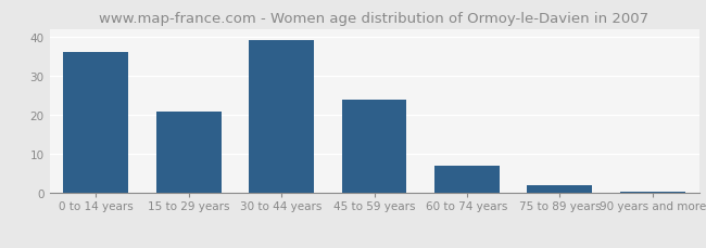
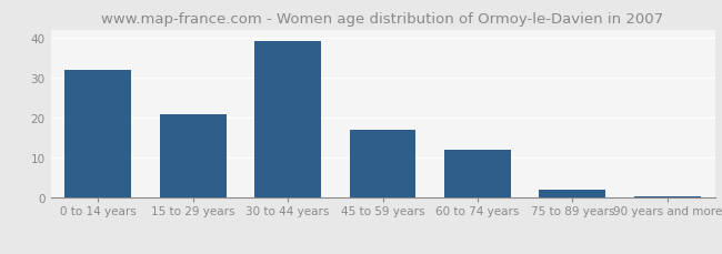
0 to 14 years: 36.0 -> 32.0
45 to 59 years: 24.0 -> 17.0
60 to 74 years: 7.0 -> 12.0
